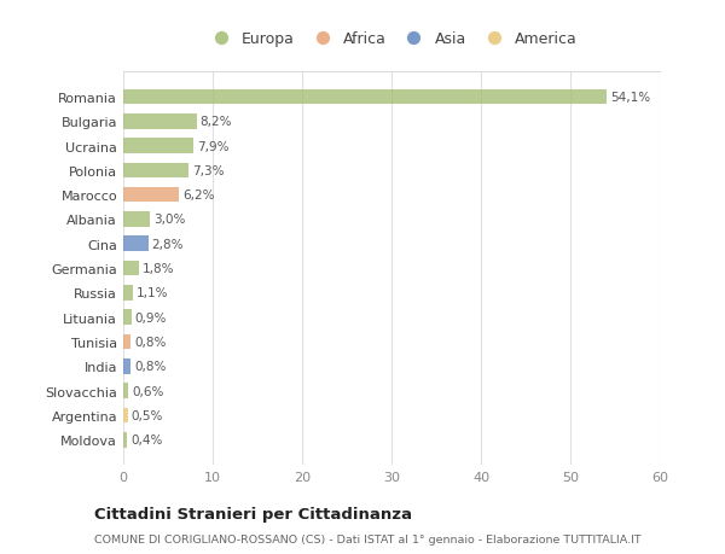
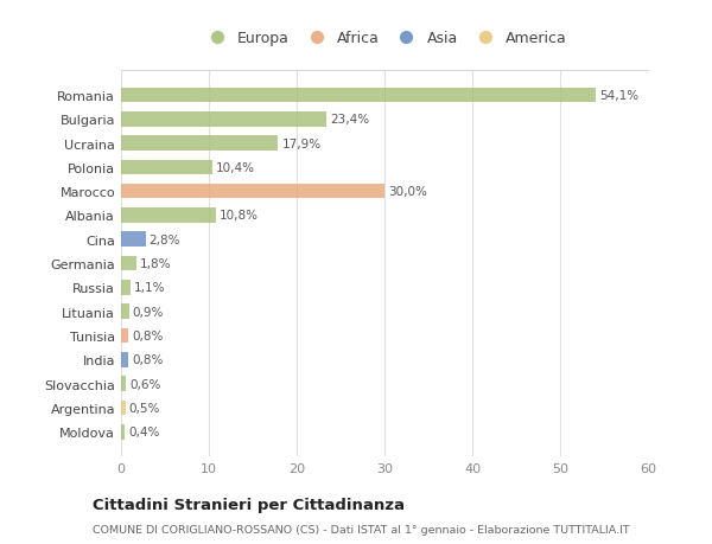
Bulgaria: 8,2% -> 23,4%
Ucraina: 7,9% -> 17,9%
Polonia: 7,3% -> 10,4%
Marocco: 6,2% -> 30,0%
Albania: 3,0% -> 10,8%
